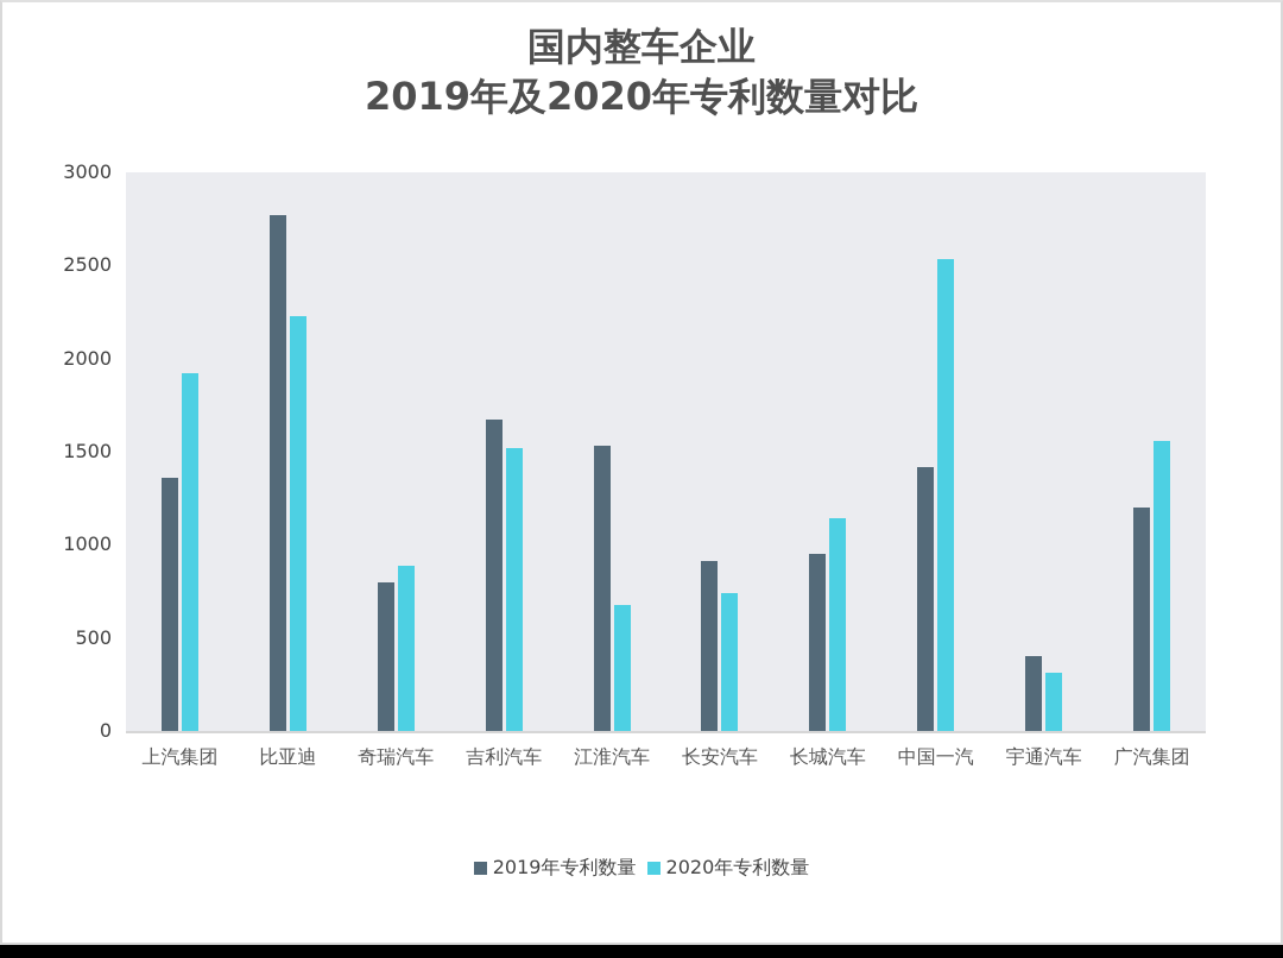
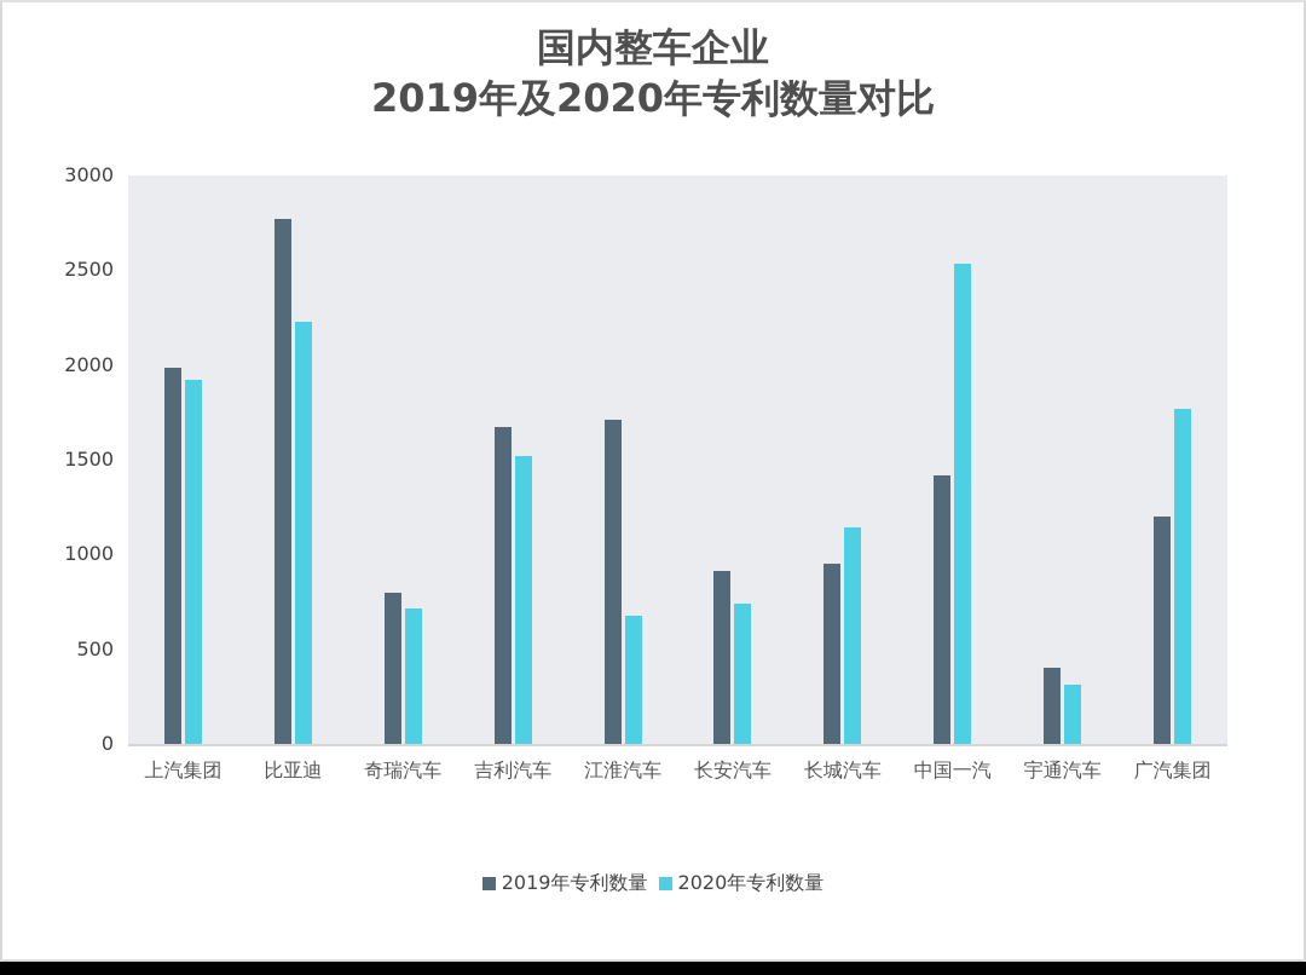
2019年专利数量/上汽集团: 1360 -> 1980
2020年专利数量/奇瑞汽车: 890 -> 720
2019年专利数量/江淮汽车: 1530 -> 1710
2020年专利数量/广汽集团: 1560 -> 1760
